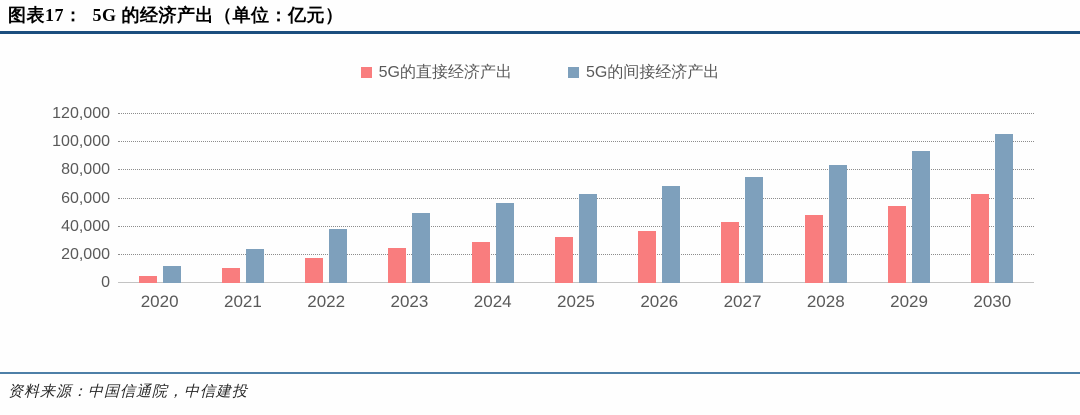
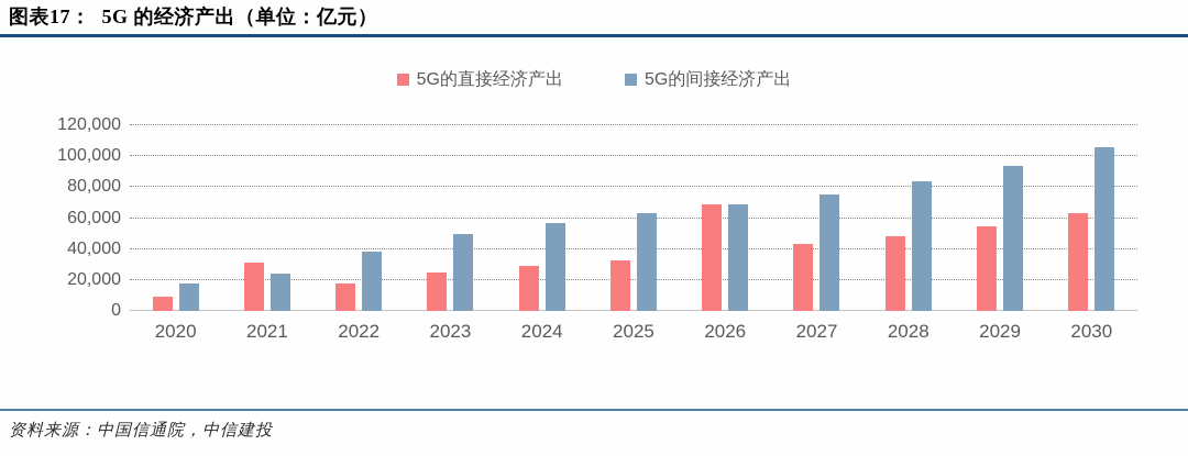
5G的直接经济产出/2020: 5000 -> 9000
5G的间接经济产出/2020: 12000 -> 18000
5G的直接经济产出/2021: 11000 -> 31000
5G的直接经济产出/2026: 37000 -> 69000
